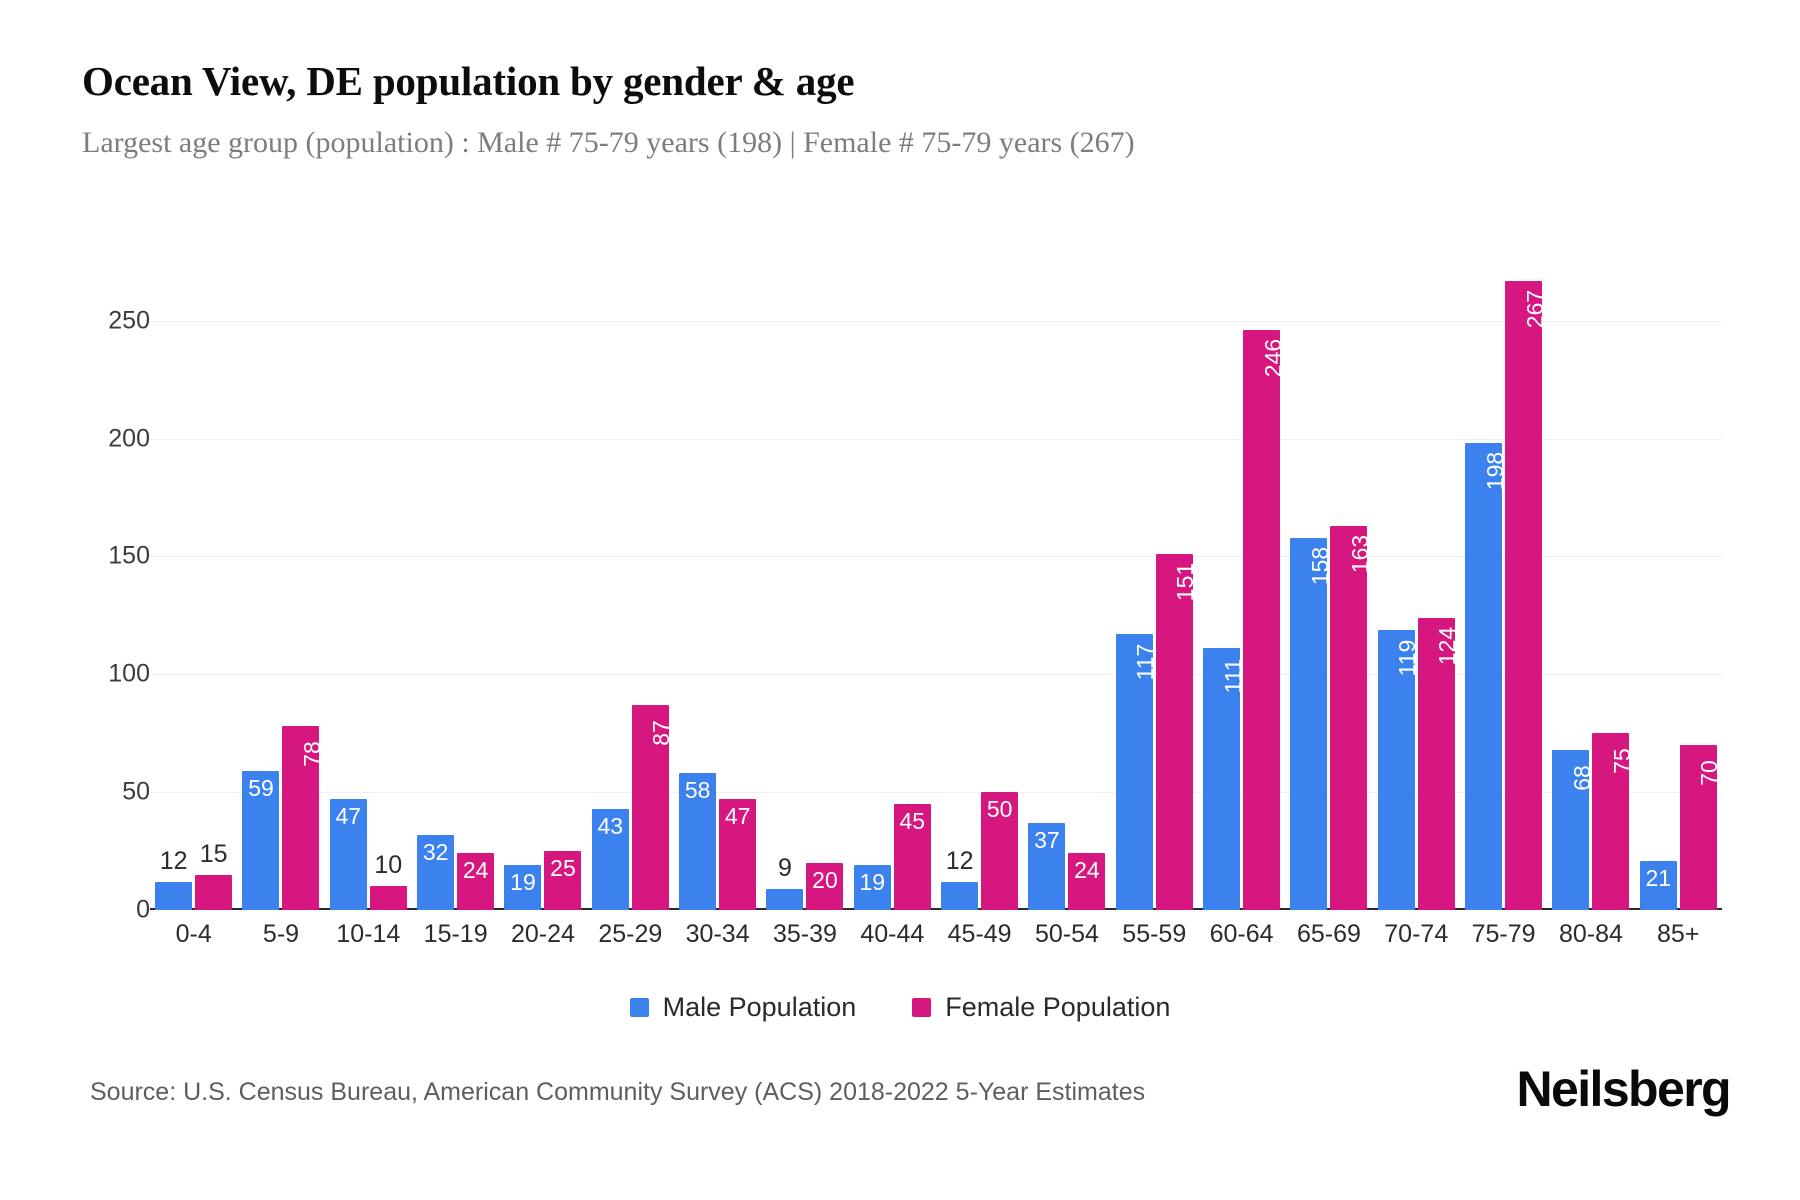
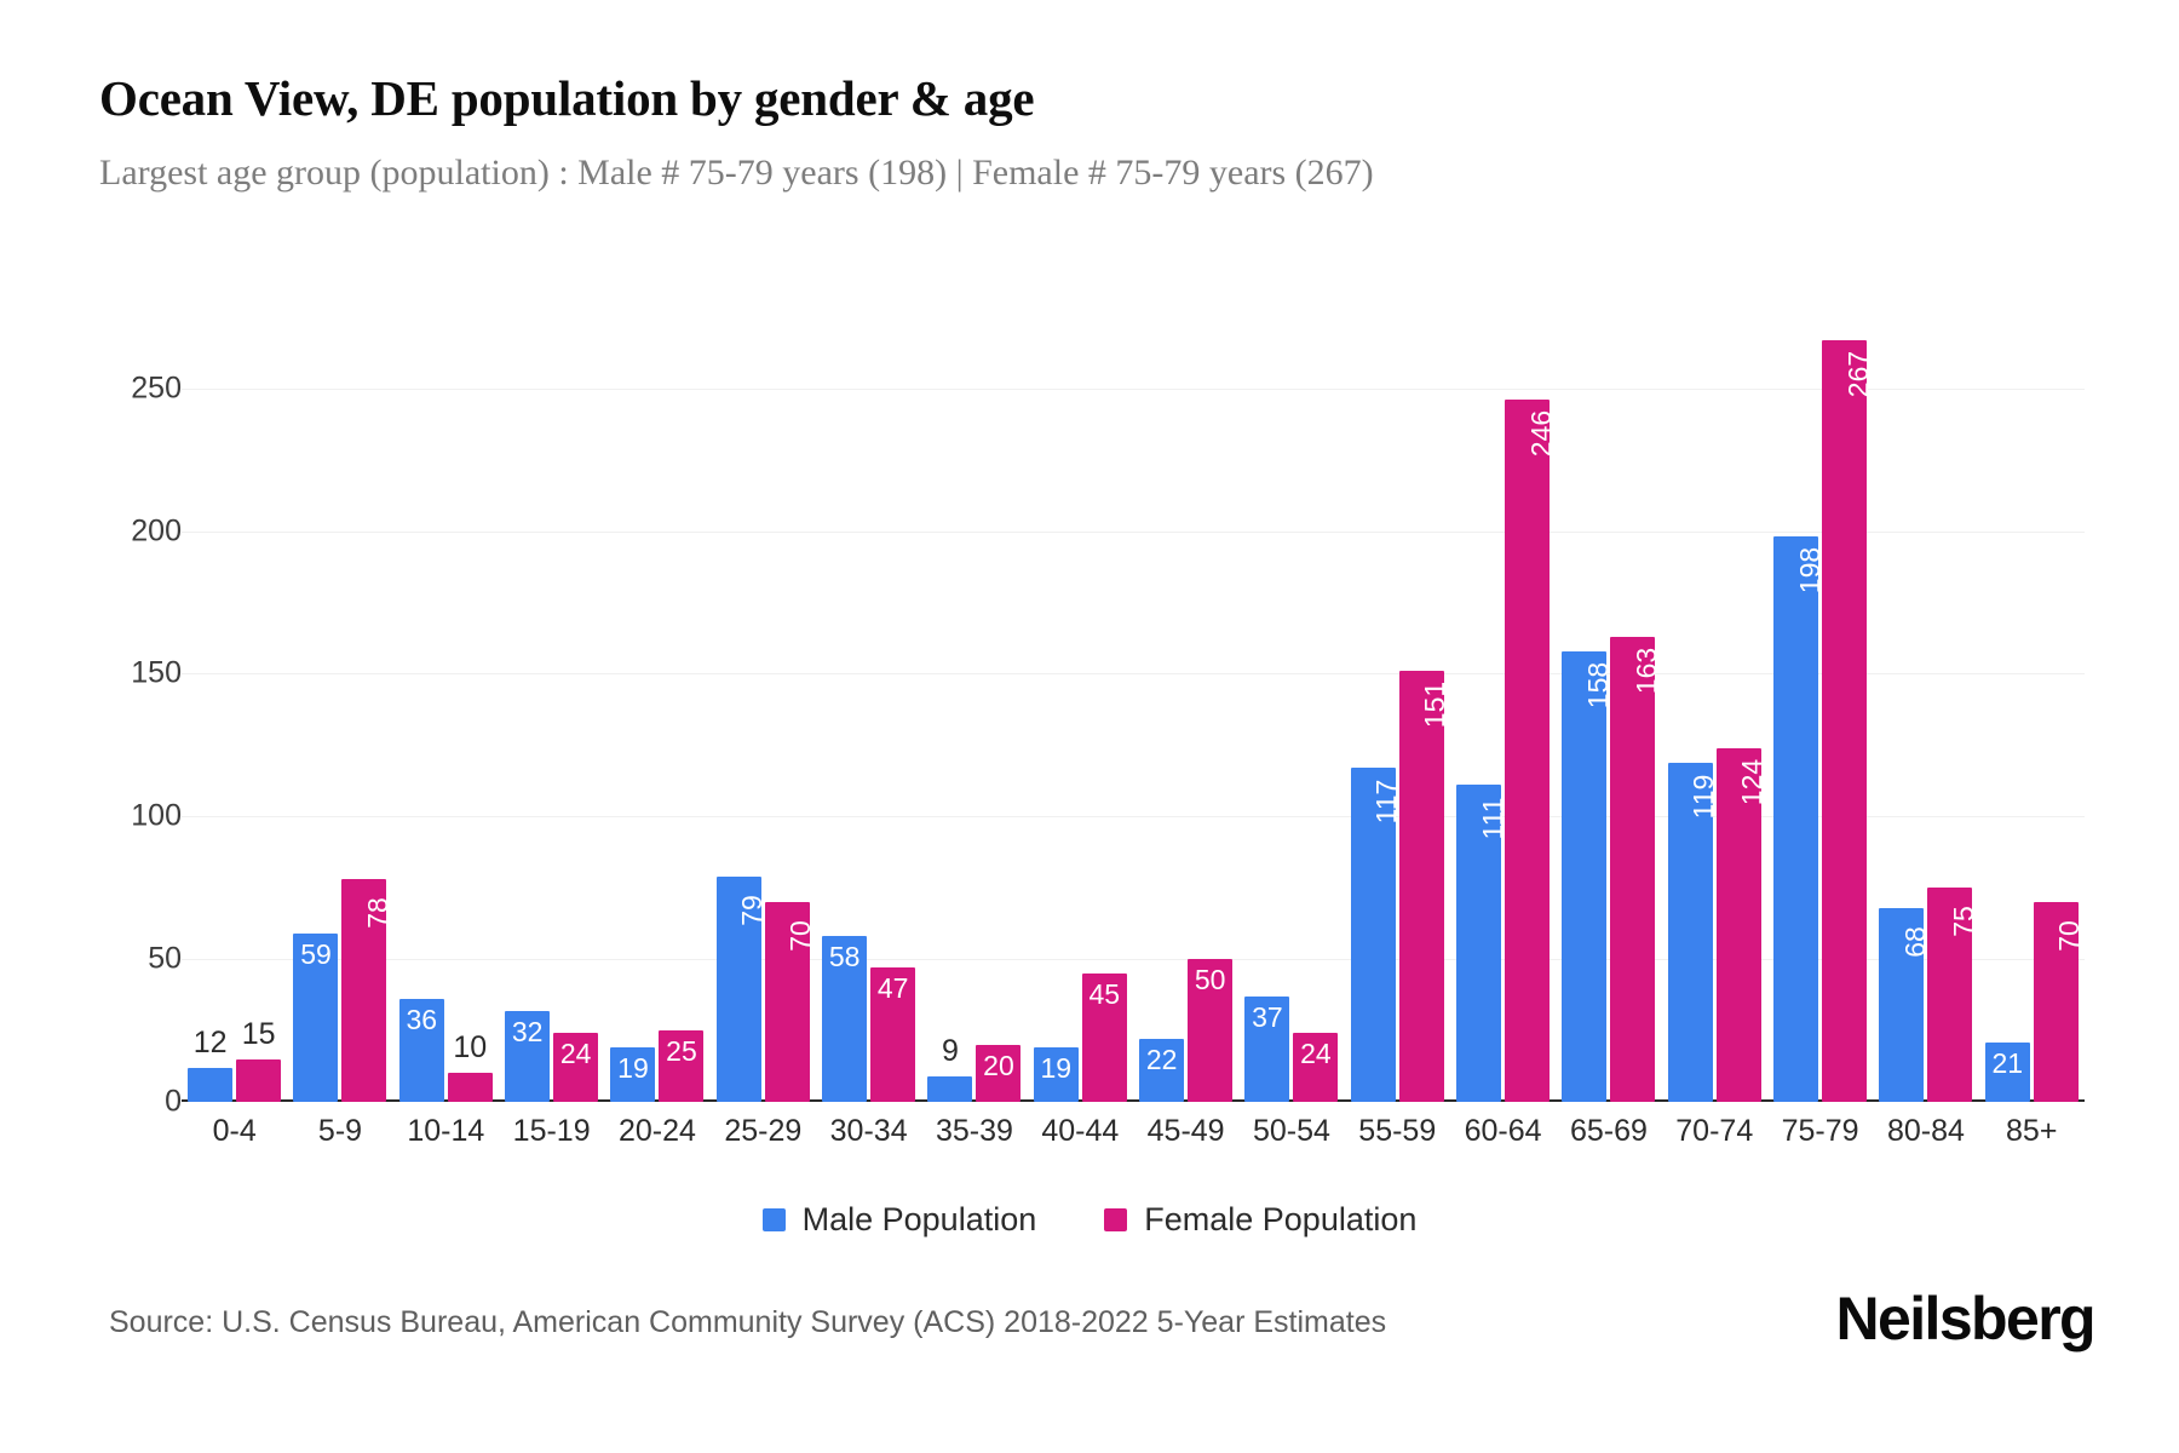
Male Population/10-14: 47 -> 36
Male Population/25-29: 43 -> 79
Female Population/25-29: 87 -> 70
Male Population/45-49: 12 -> 22
